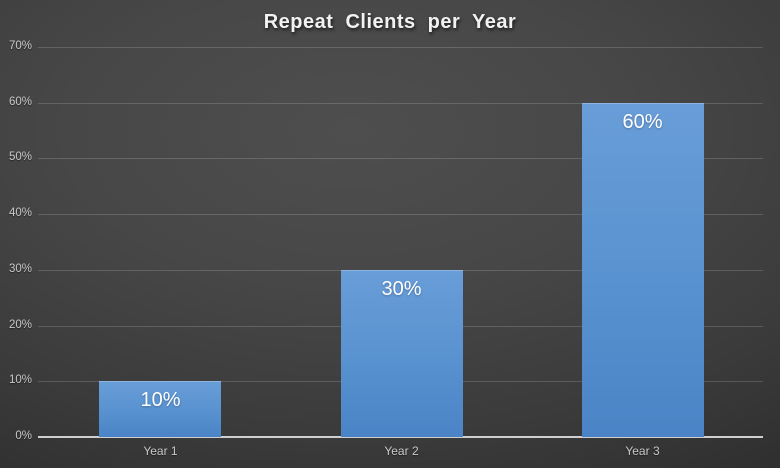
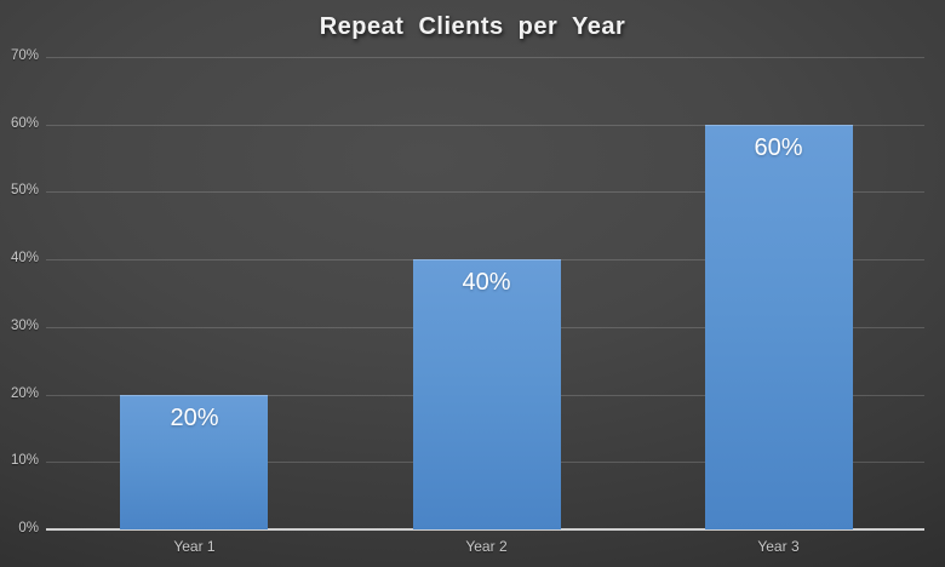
Year 1: 10% -> 20%
Year 2: 30% -> 40%
